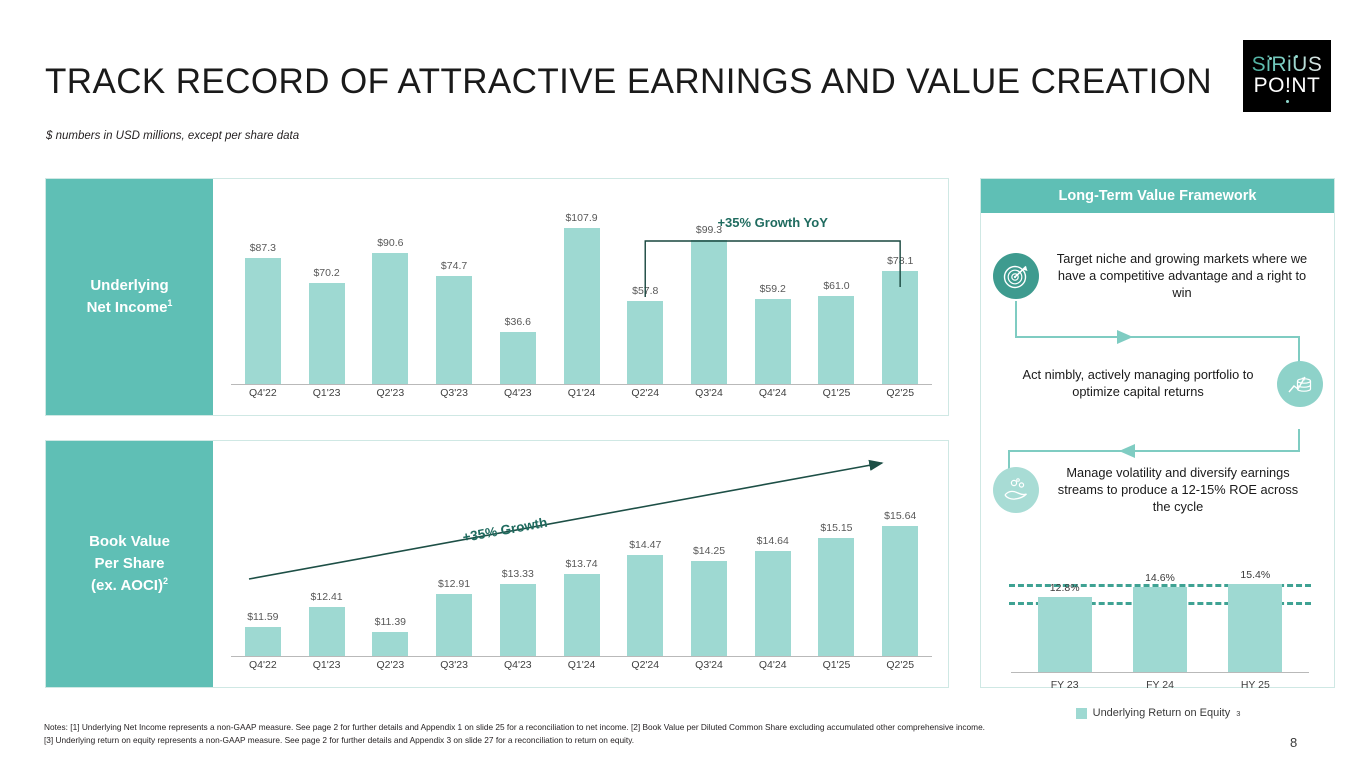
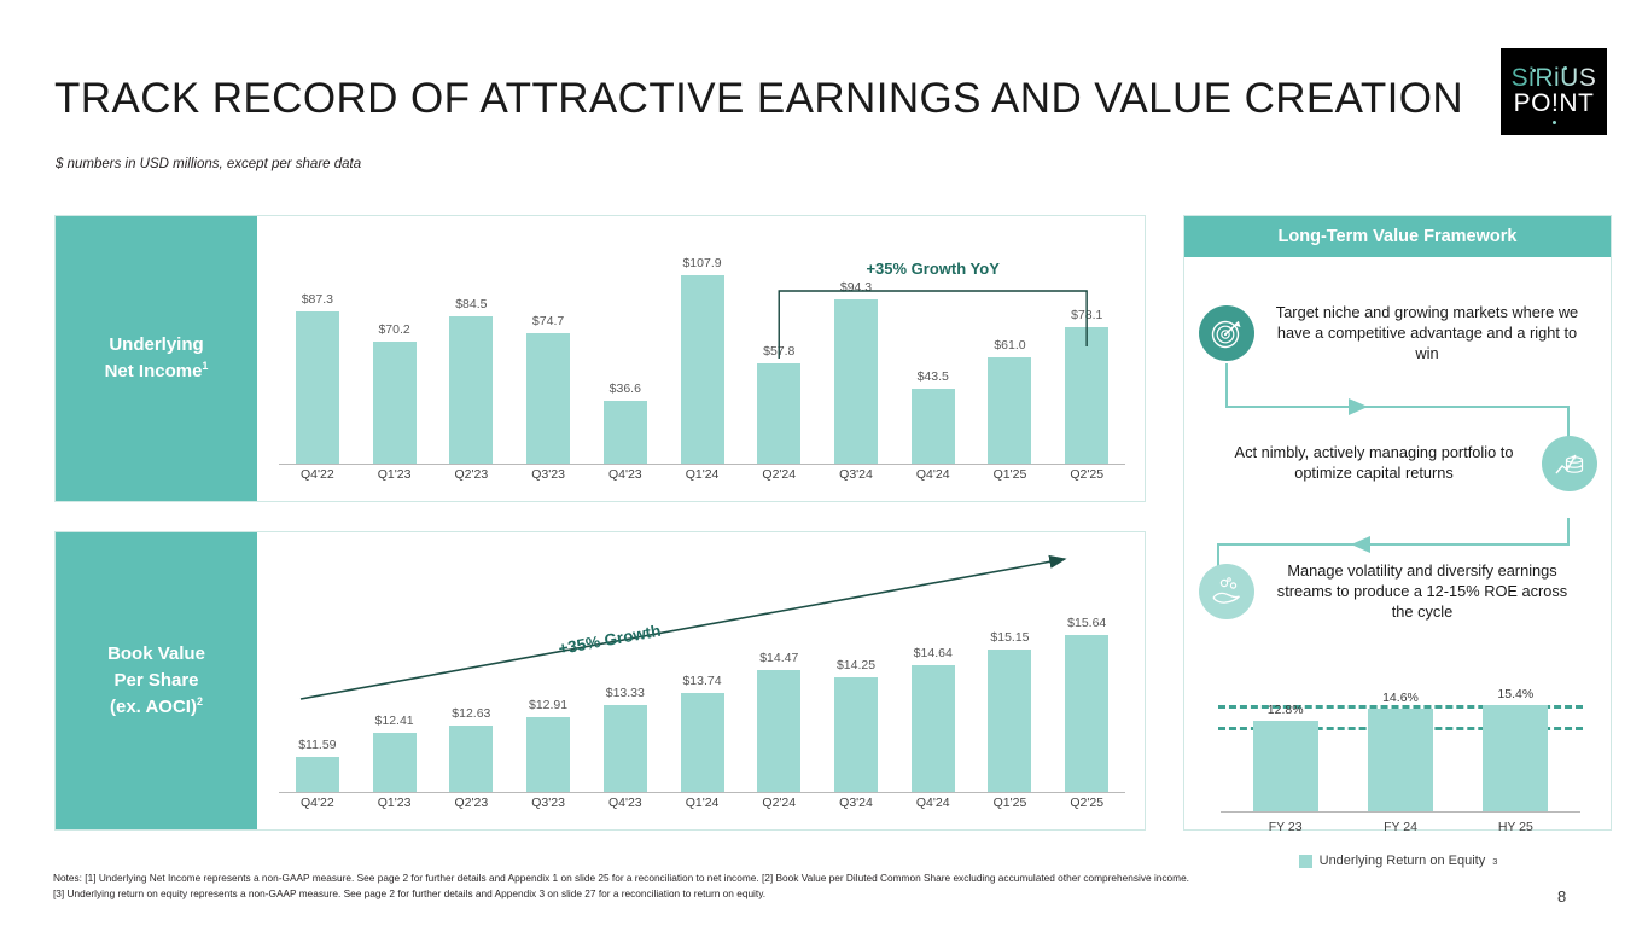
Underlying Net Income/Q2'23: $90.6 -> $84.5
Underlying Net Income/Q3'24: $99.3 -> $94.3
Underlying Net Income/Q4'24: $59.2 -> $43.5
Book Value Per Share (ex. AOCI)/Q2'23: $11.39 -> $12.63
